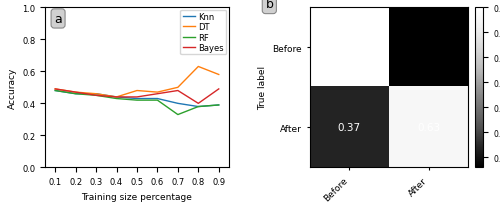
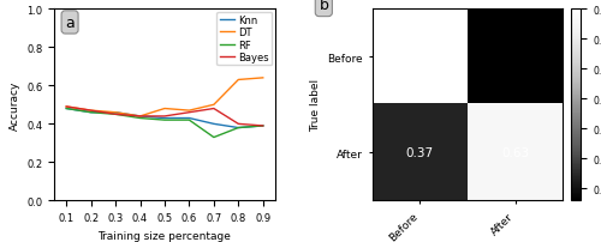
DT/0.9: 0.58 -> 0.64
Bayes/0.9: 0.49 -> 0.39
